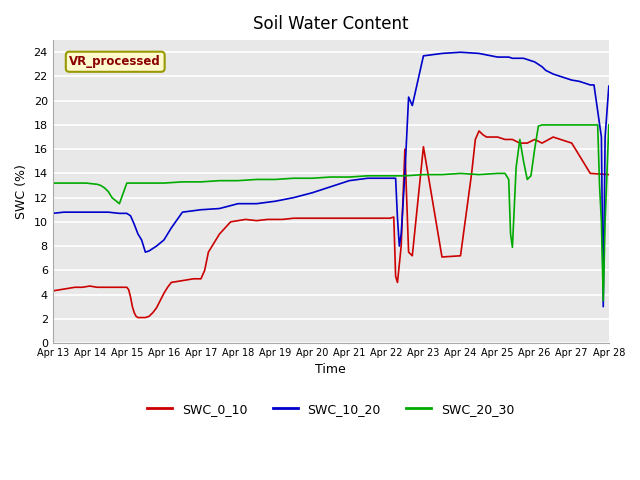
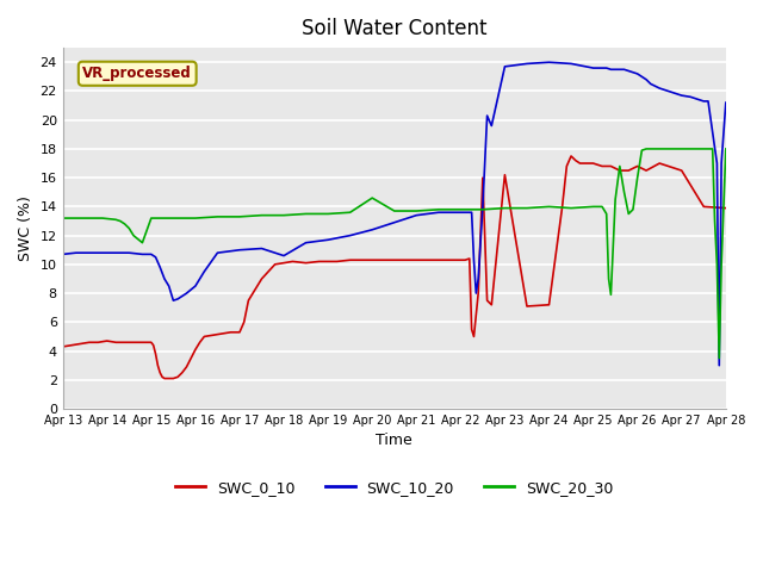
SWC_10_20/Apr 18: 11.5 -> 10.6
SWC_20_30/Apr 20: 13.6 -> 14.6
